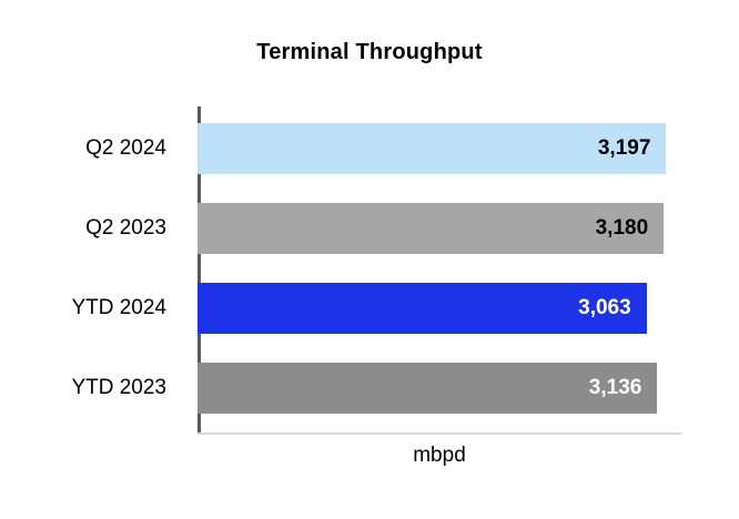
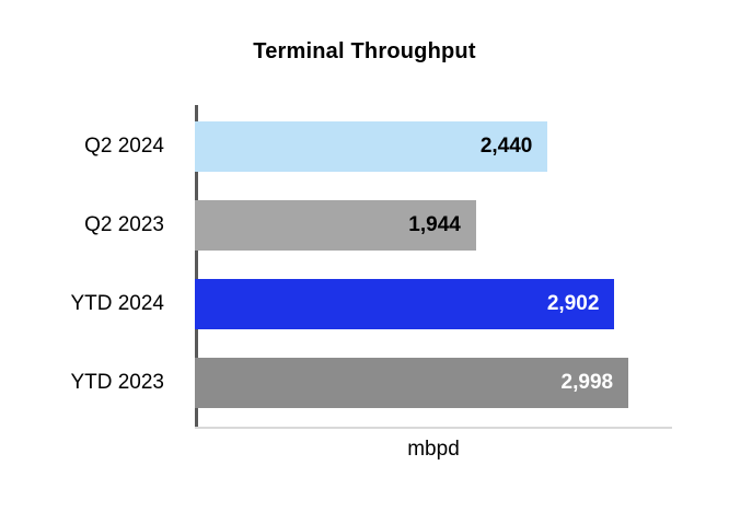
Q2 2024: 3,197 -> 2,440
Q2 2023: 3,180 -> 1,944
YTD 2024: 3,063 -> 2,902
YTD 2023: 3,136 -> 2,998
